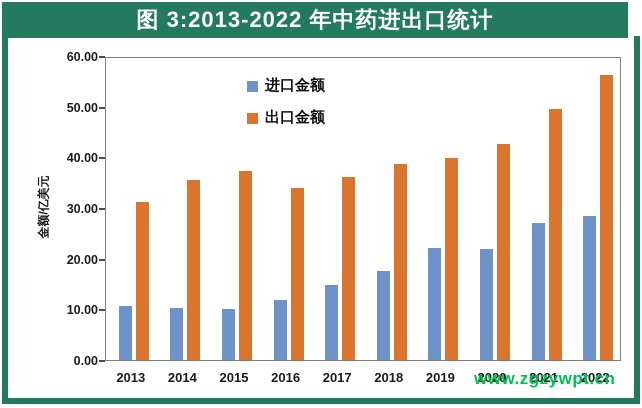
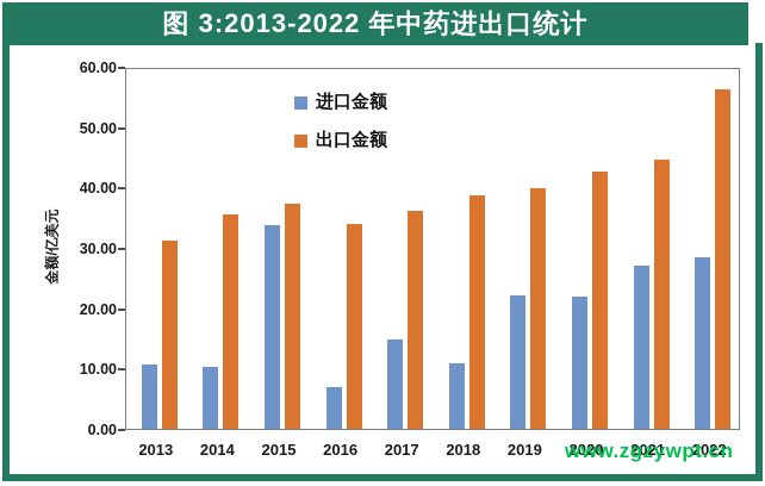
进口金额/2015: 10 -> 34
进口金额/2016: 12 -> 7
进口金额/2018: 18 -> 11
出口金额/2021: 50 -> 45
